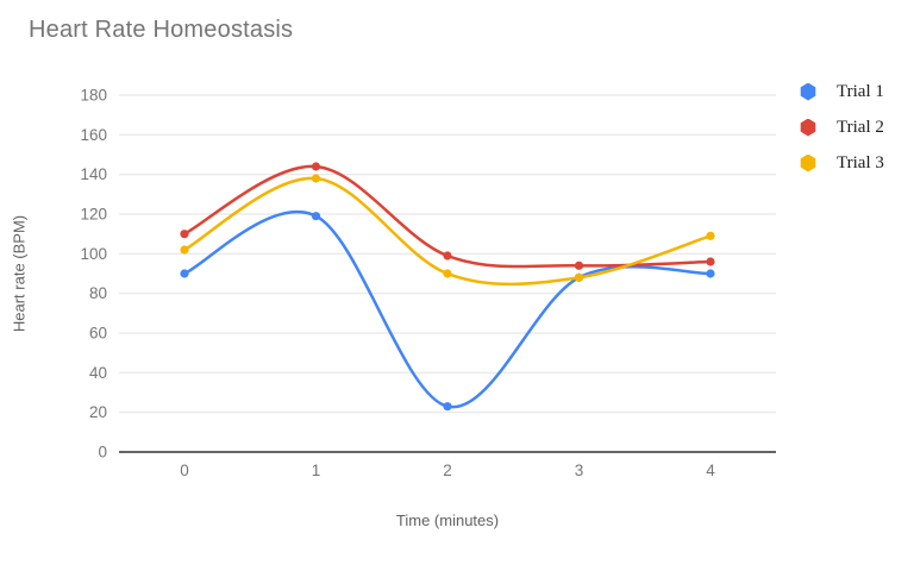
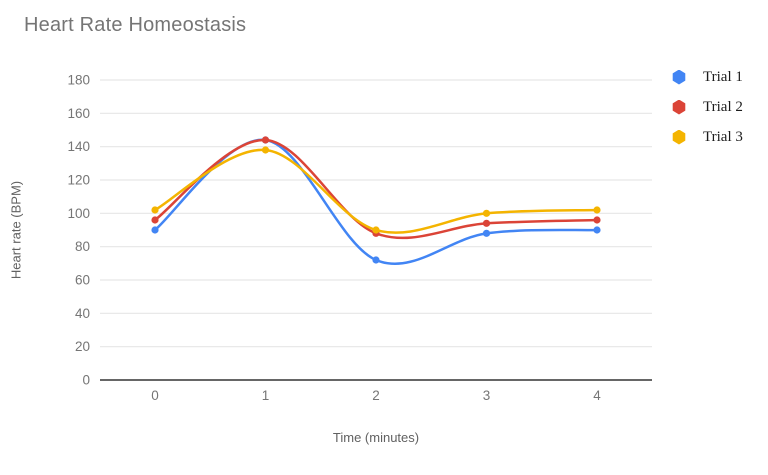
Trial 2/0: 110 -> 96
Trial 1/1: 119 -> 144
Trial 1/2: 23 -> 72
Trial 2/2: 99 -> 88
Trial 3/3: 88 -> 100
Trial 3/4: 109 -> 102
